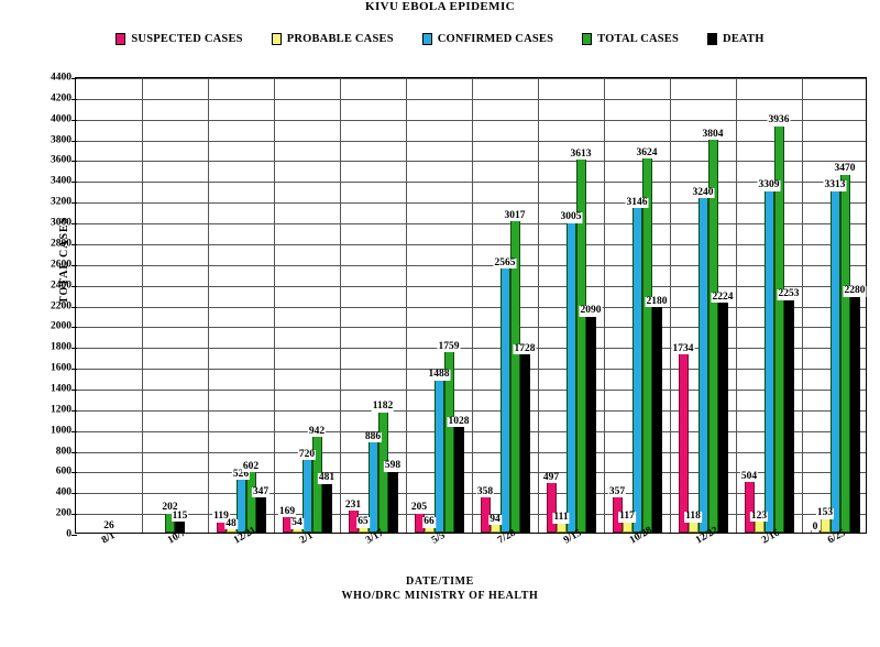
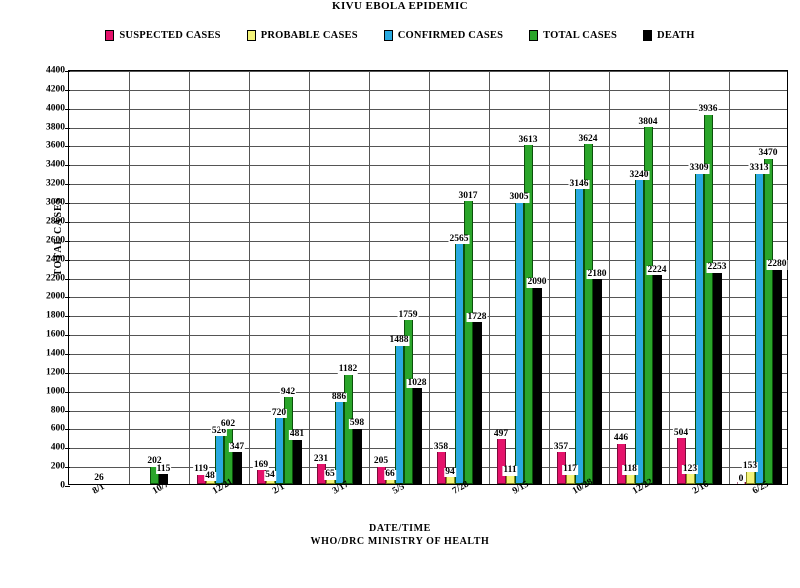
SUSPECTED CASES/12/22: 1734 -> 446
